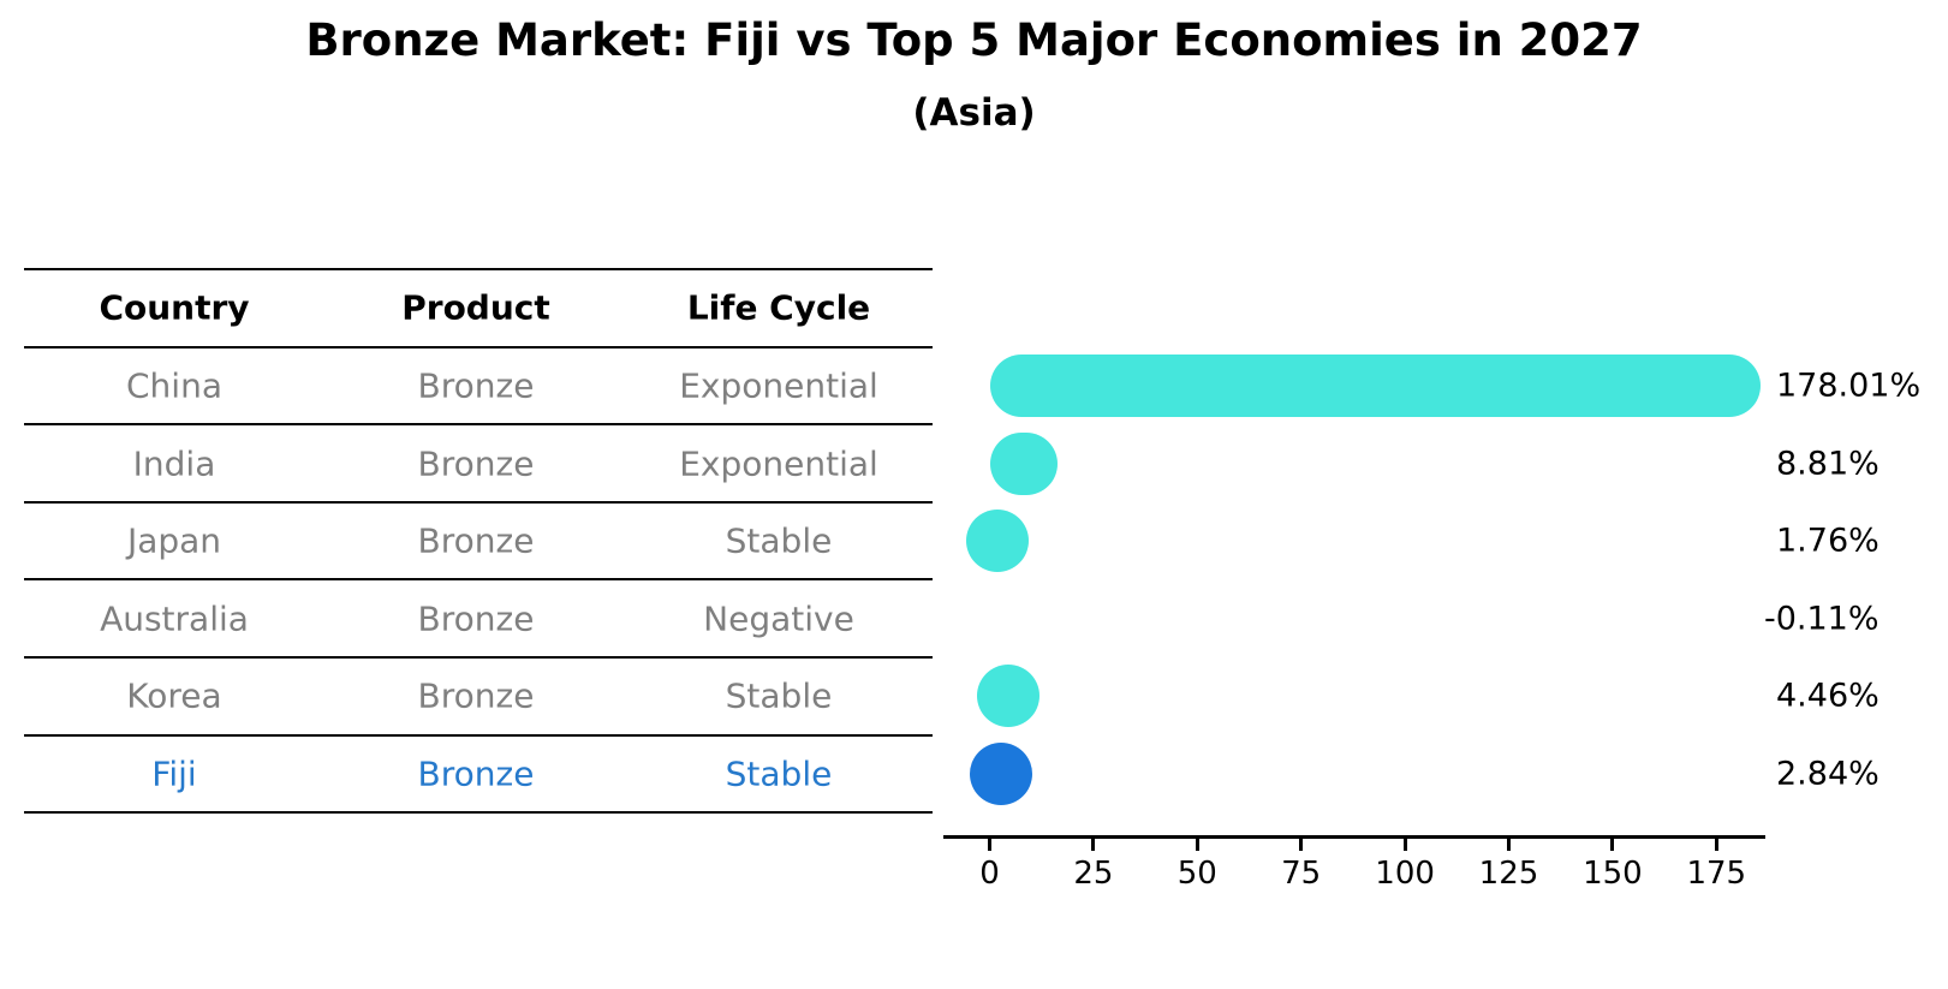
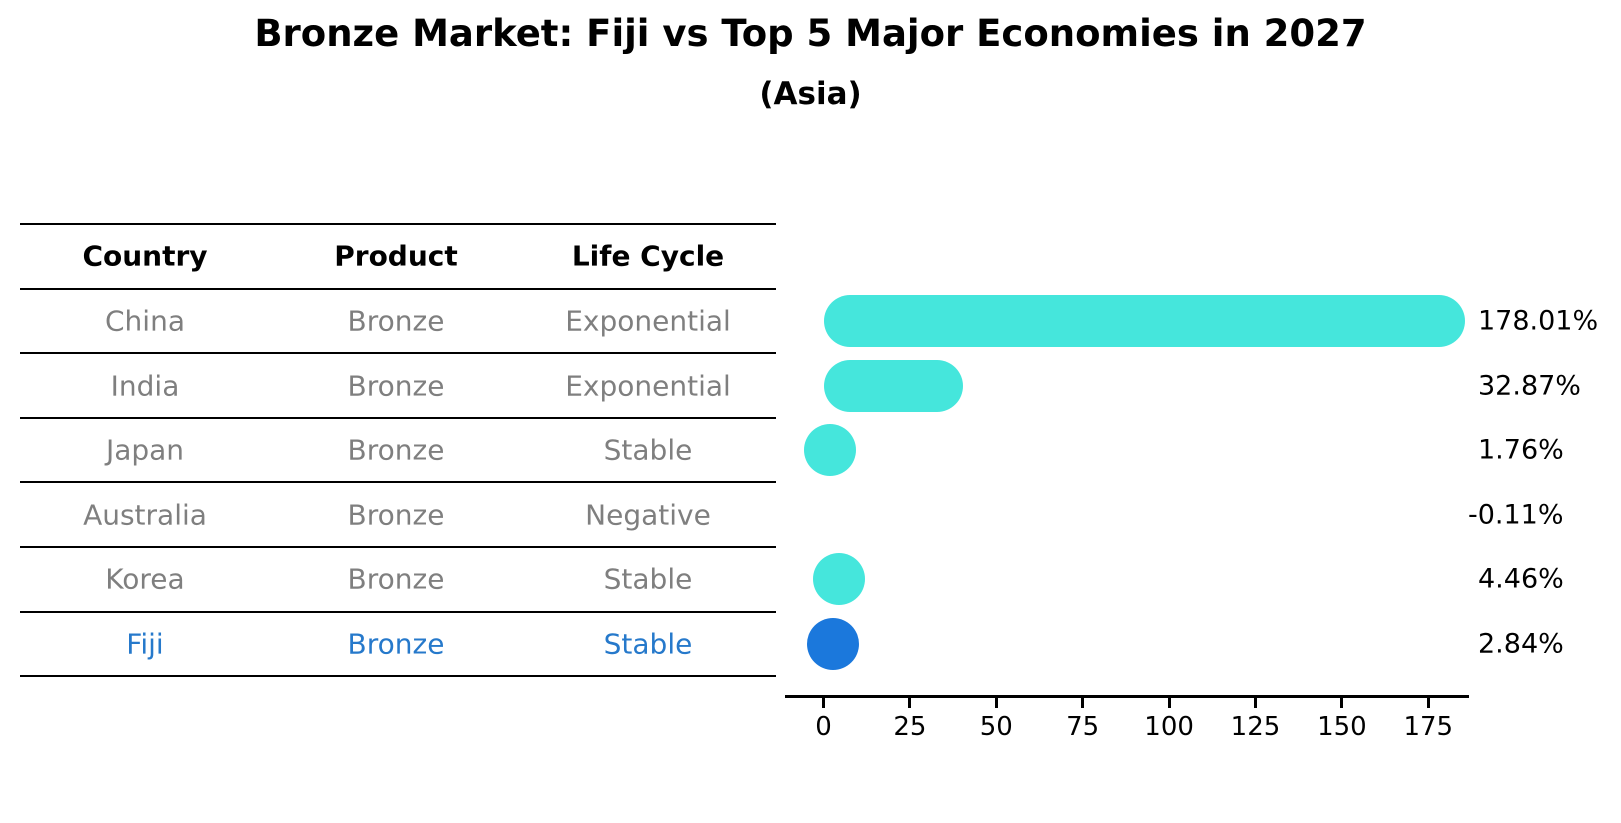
India: 8.81% -> 32.87%
